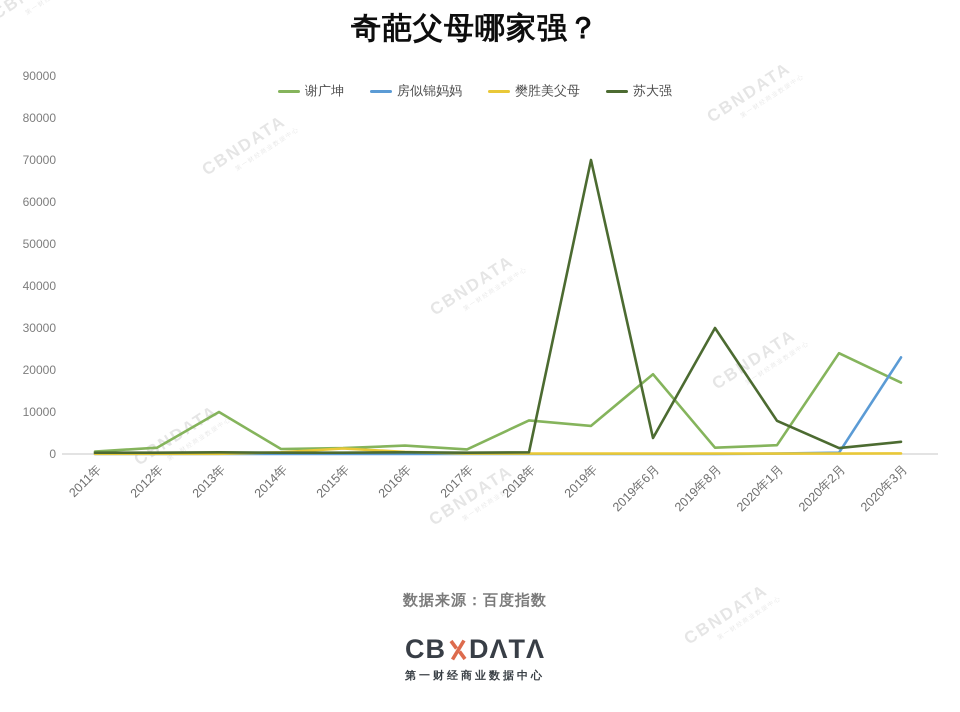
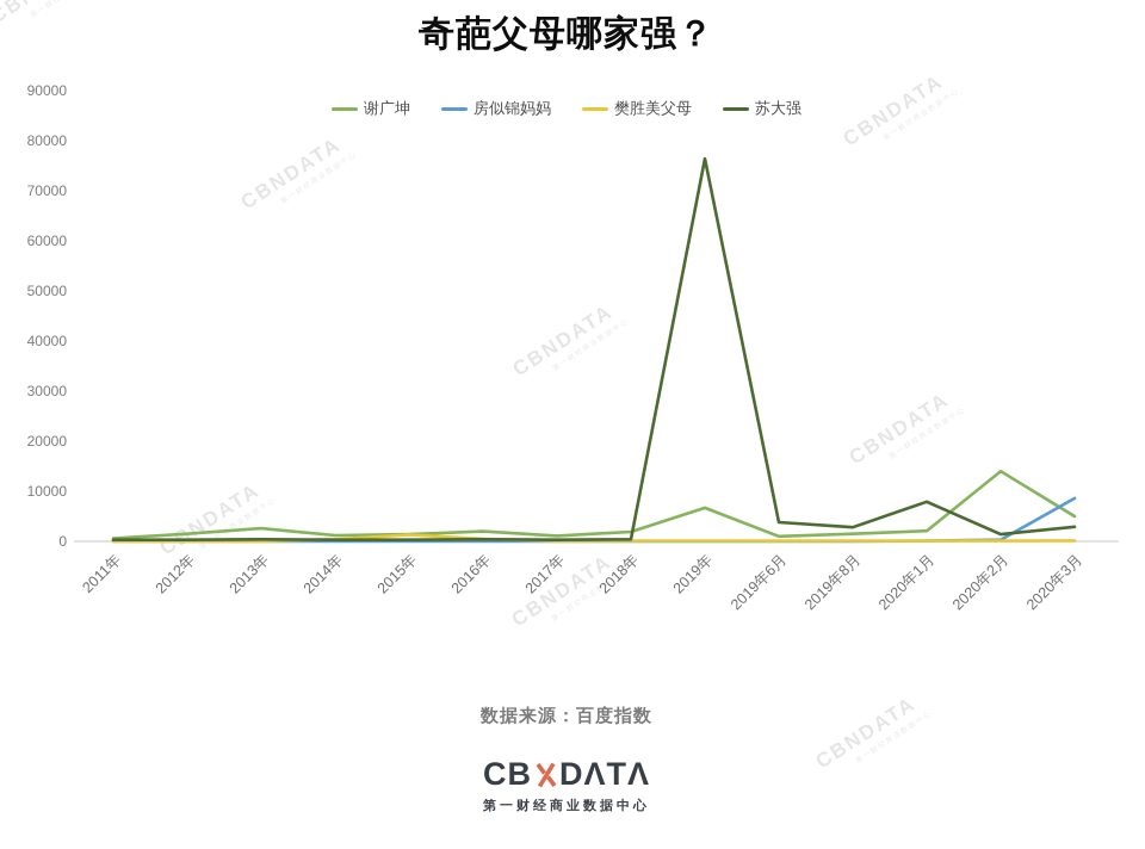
谢广坤/2013年: 10000 -> 3000
谢广坤/2018年: 8000 -> 2000
苏大强/2019年: 70000 -> 76000
谢广坤/2019年6月: 19000 -> 1000
苏大强/2019年8月: 30000 -> 3000
谢广坤/2020年2月: 24000 -> 14000
谢广坤/2020年3月: 17000 -> 5000
房似锦妈妈/2020年3月: 23000 -> 9000
